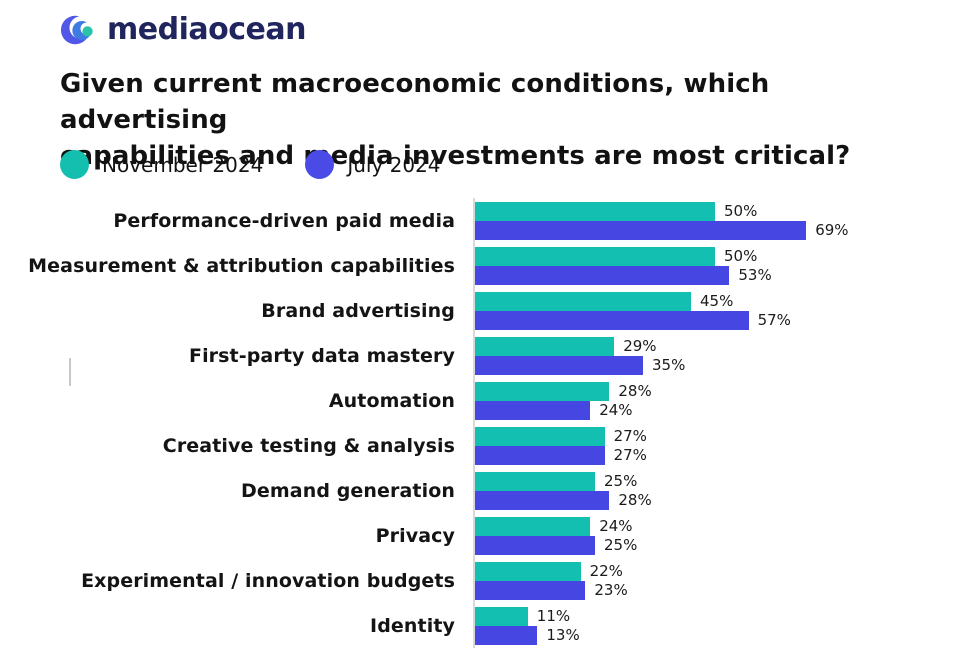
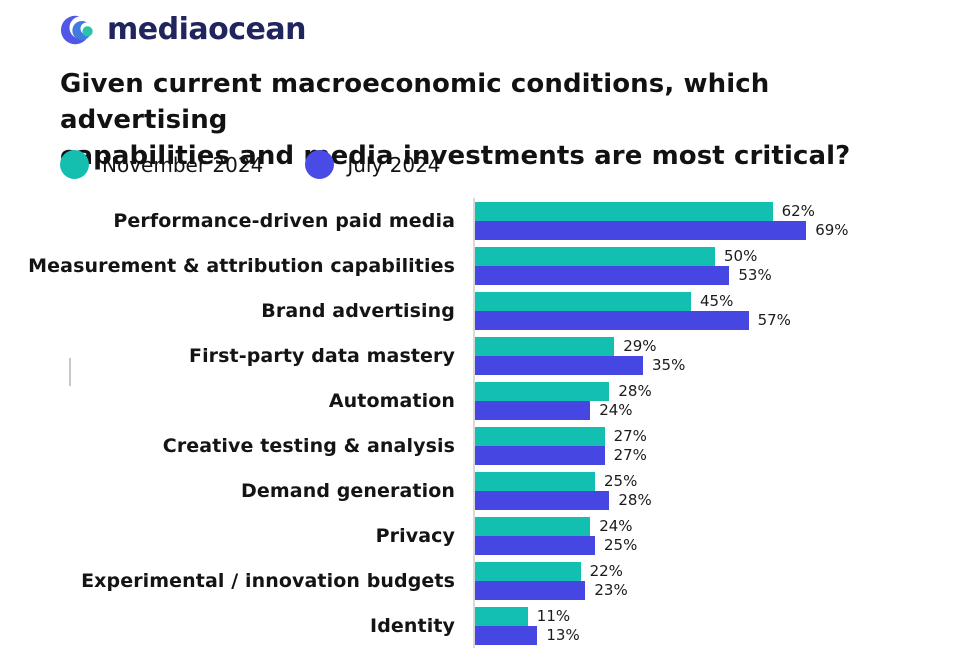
November 2024/Performance-driven paid media: 50% -> 62%
